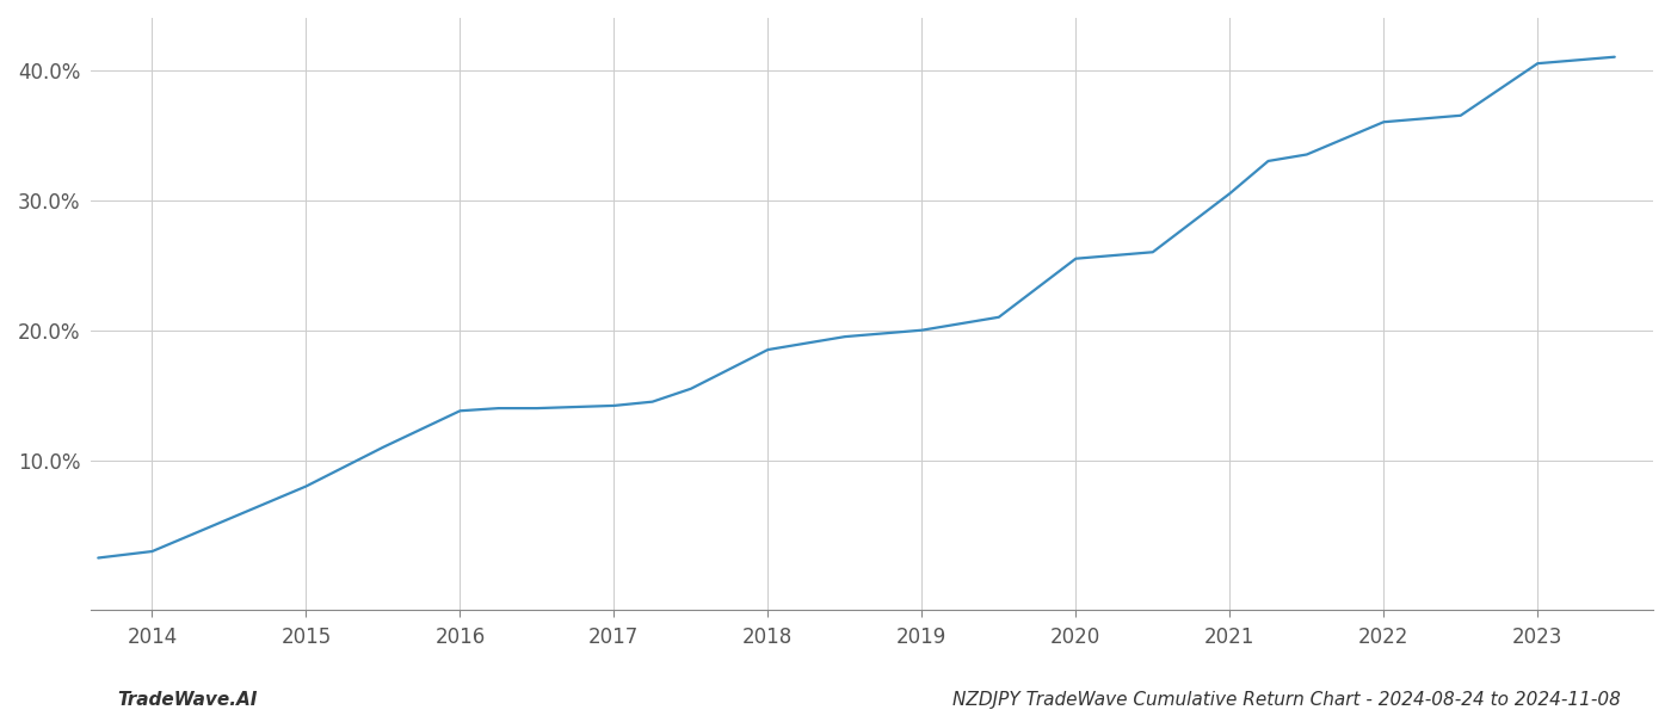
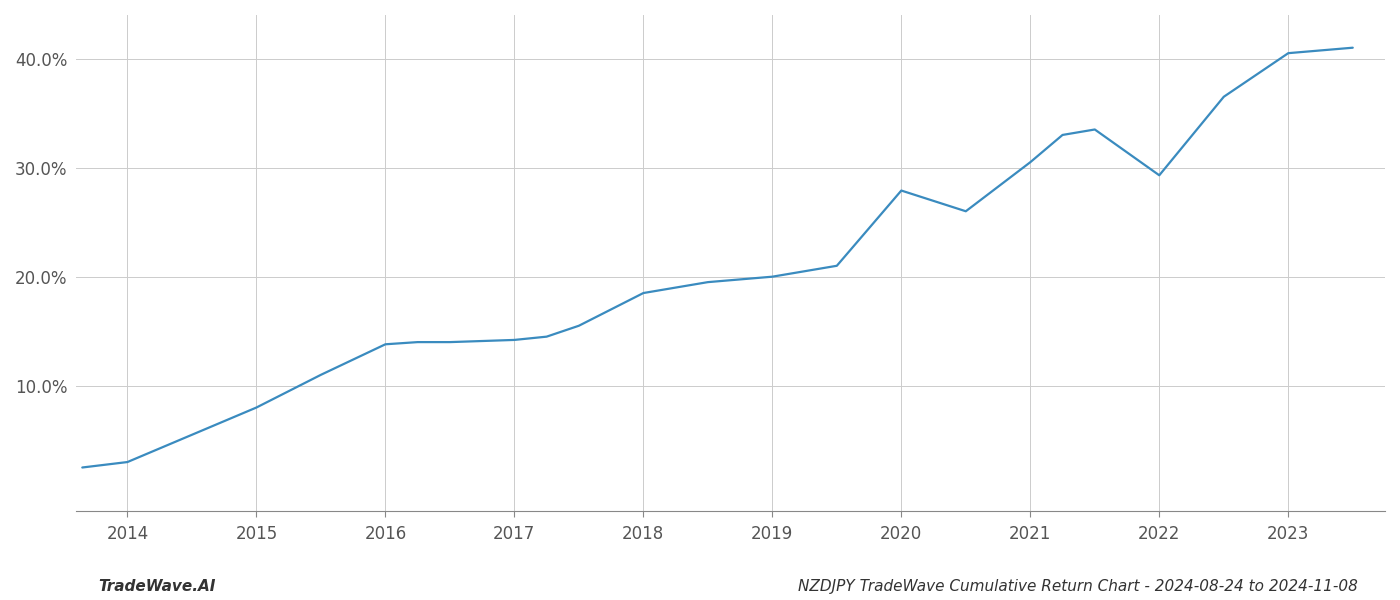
2020: 25.5% -> 27.9%
2022: 36.0% -> 29.3%
